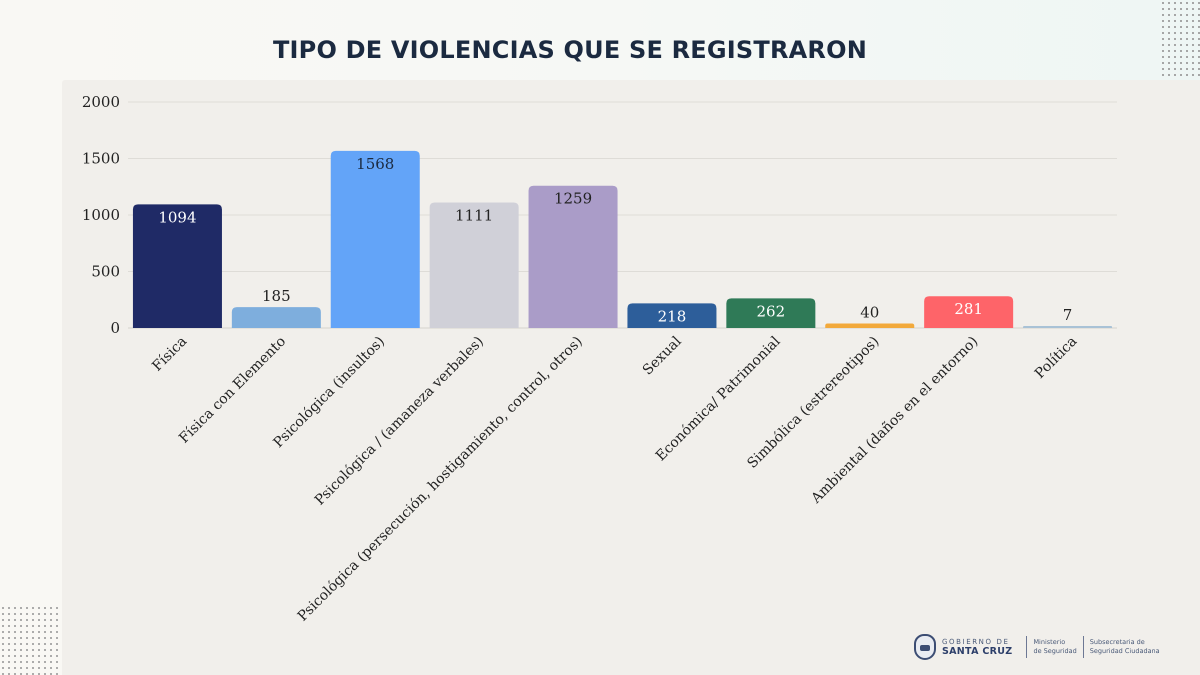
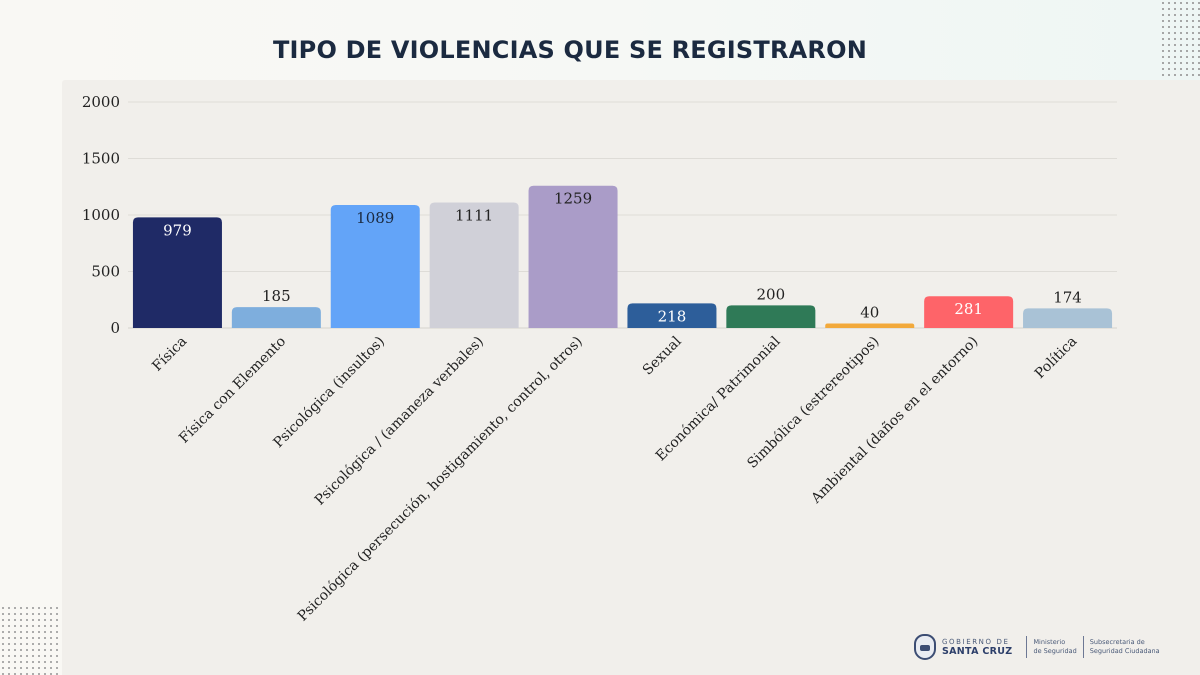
Física: 1094 -> 979
Psicológica (insultos): 1568 -> 1089
Económica/ Patrimonial: 262 -> 200
Política: 7 -> 174
